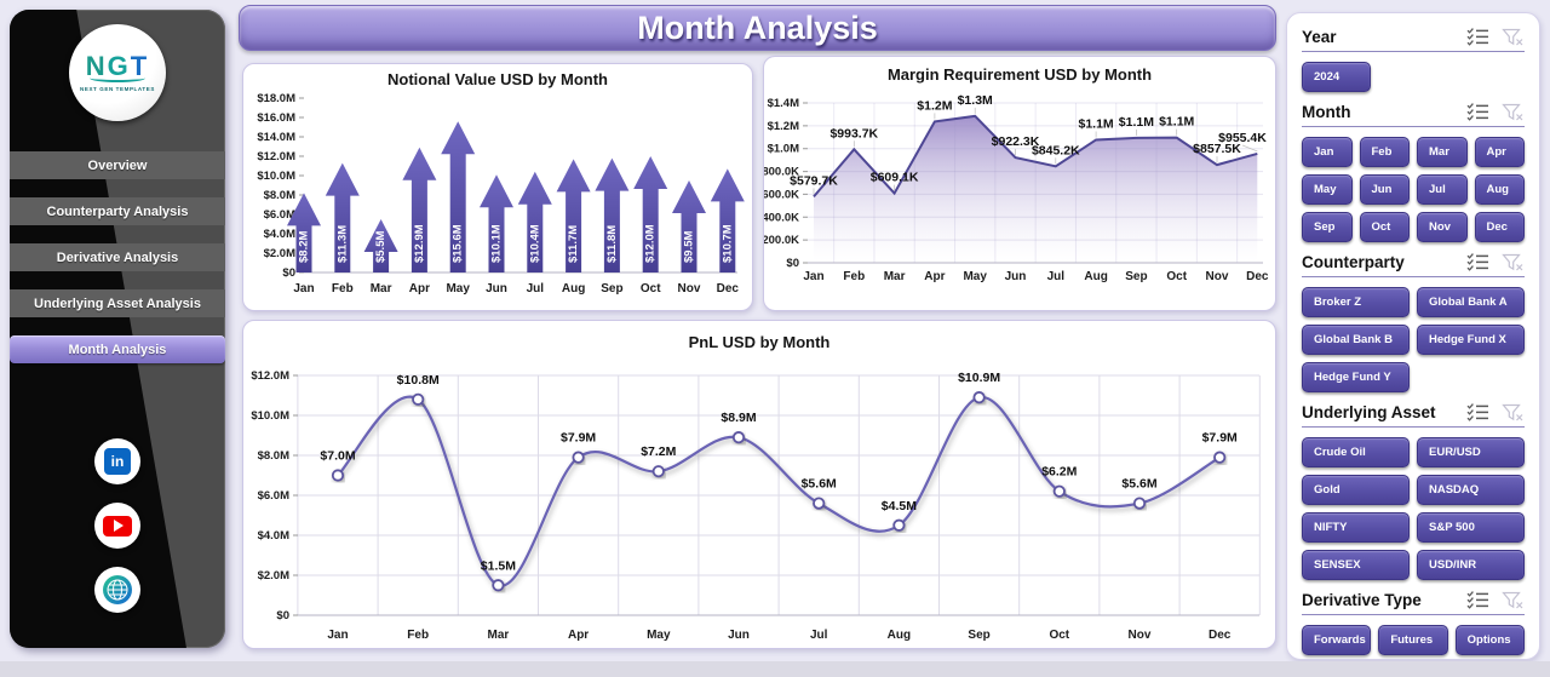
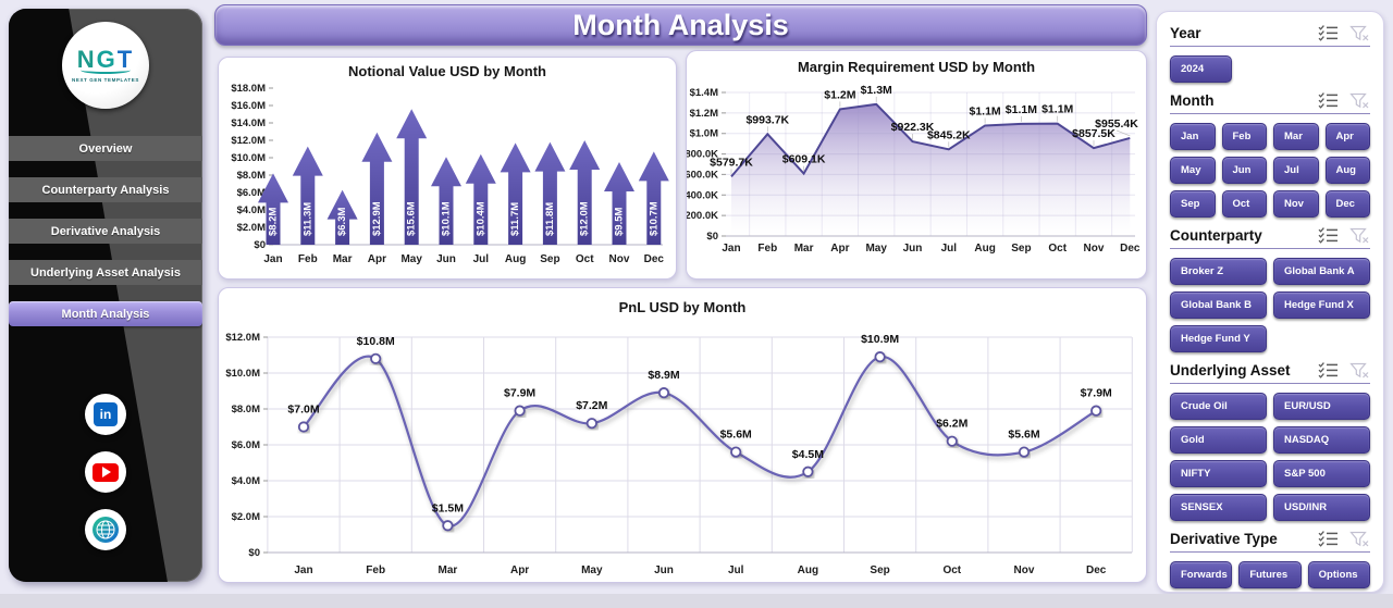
Notional Value USD by Month/Mar: $5.5M -> $6.3M
